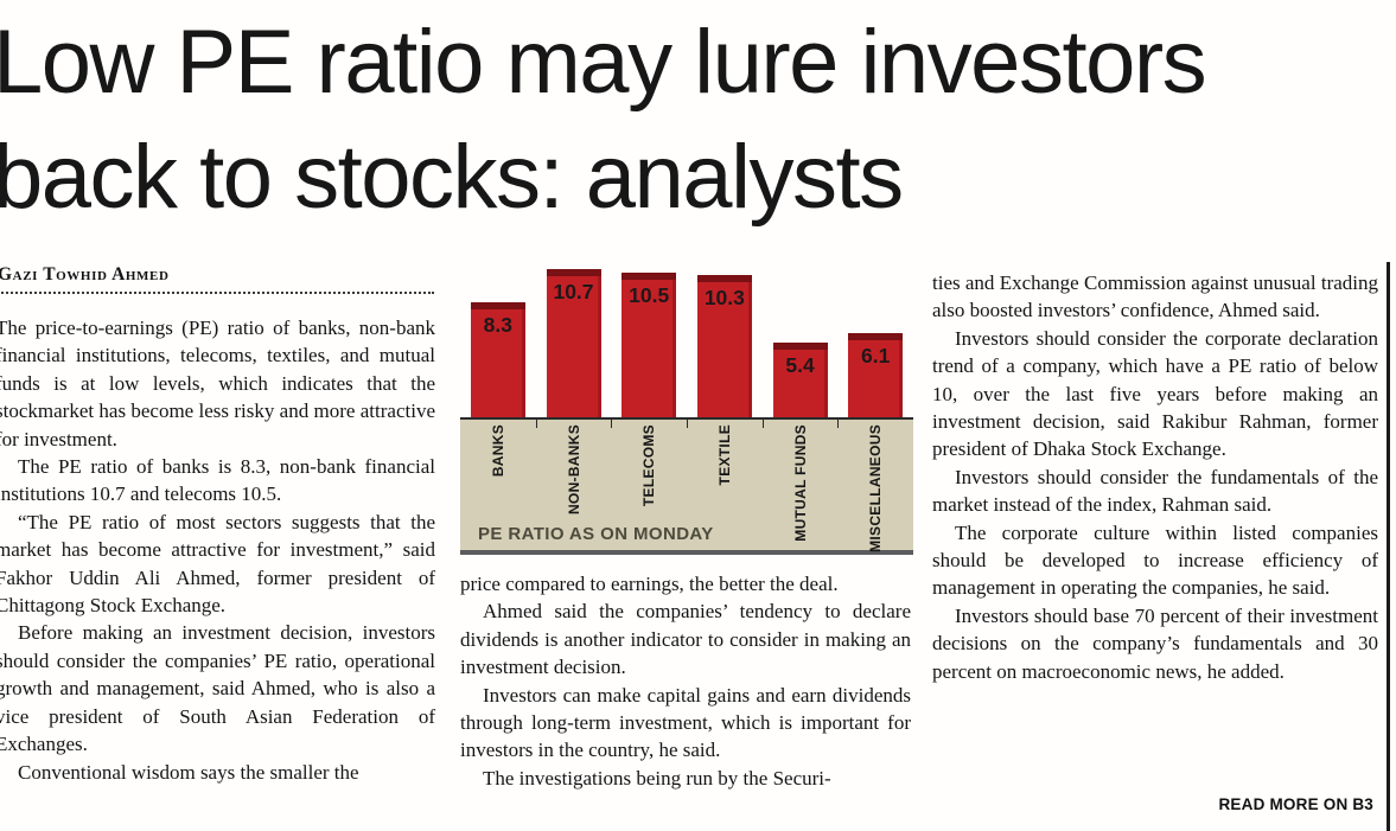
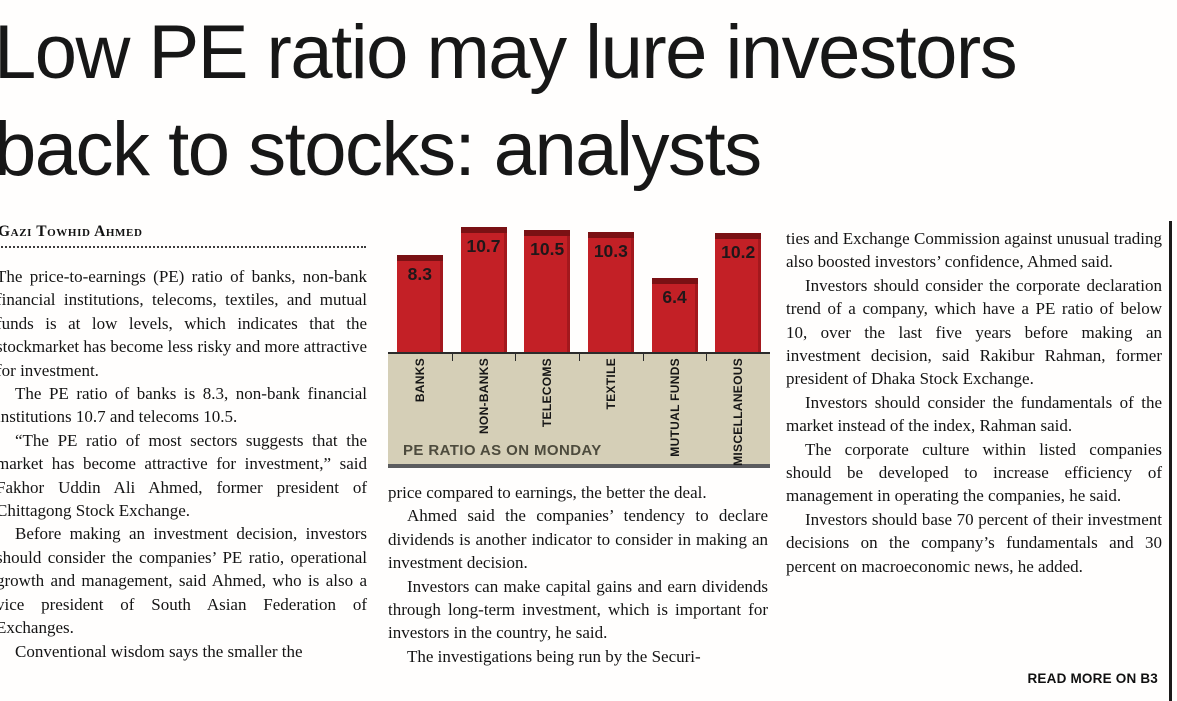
MUTUAL FUNDS: 5.4 -> 6.4
MISCELLANEOUS: 6.1 -> 10.2
